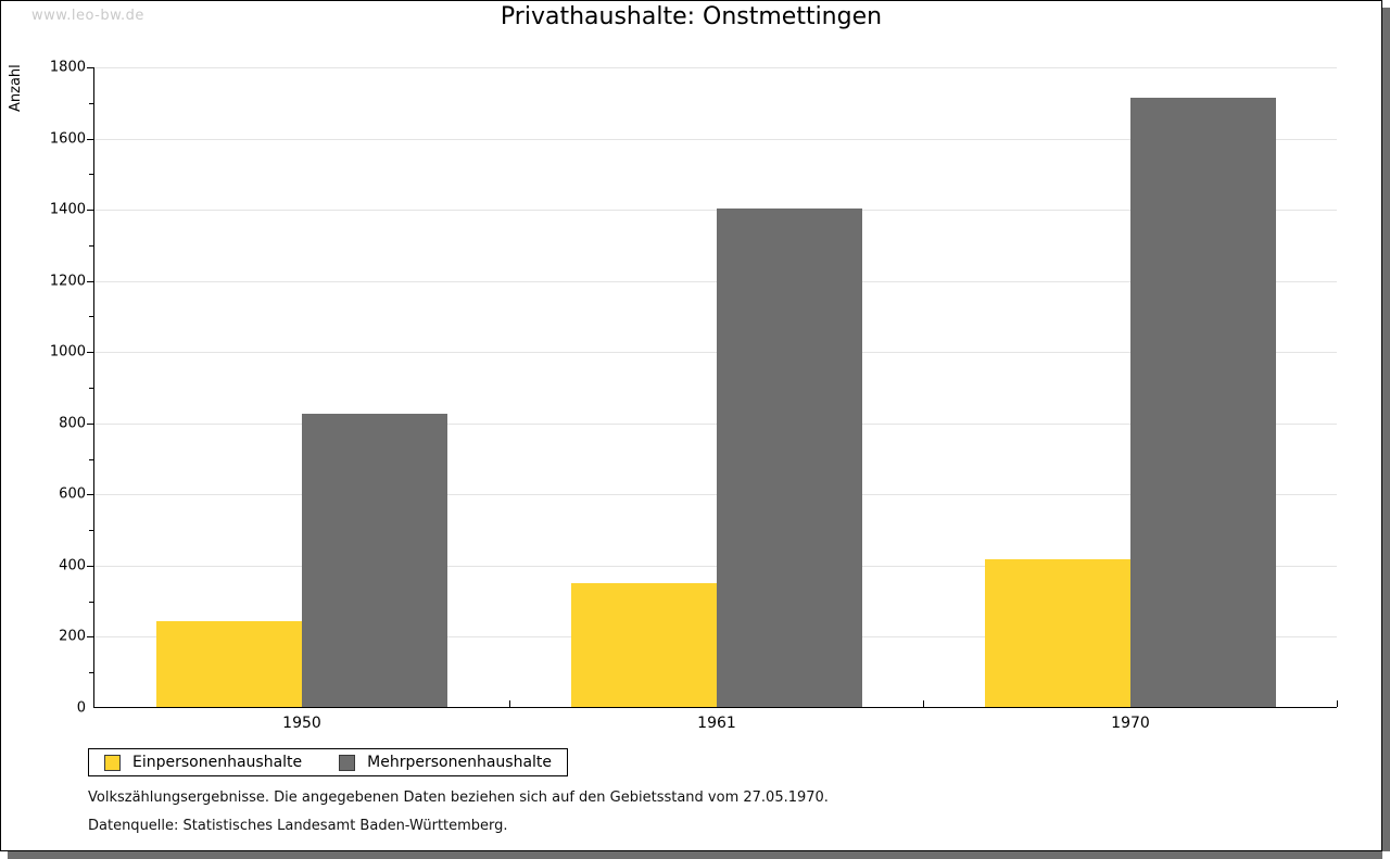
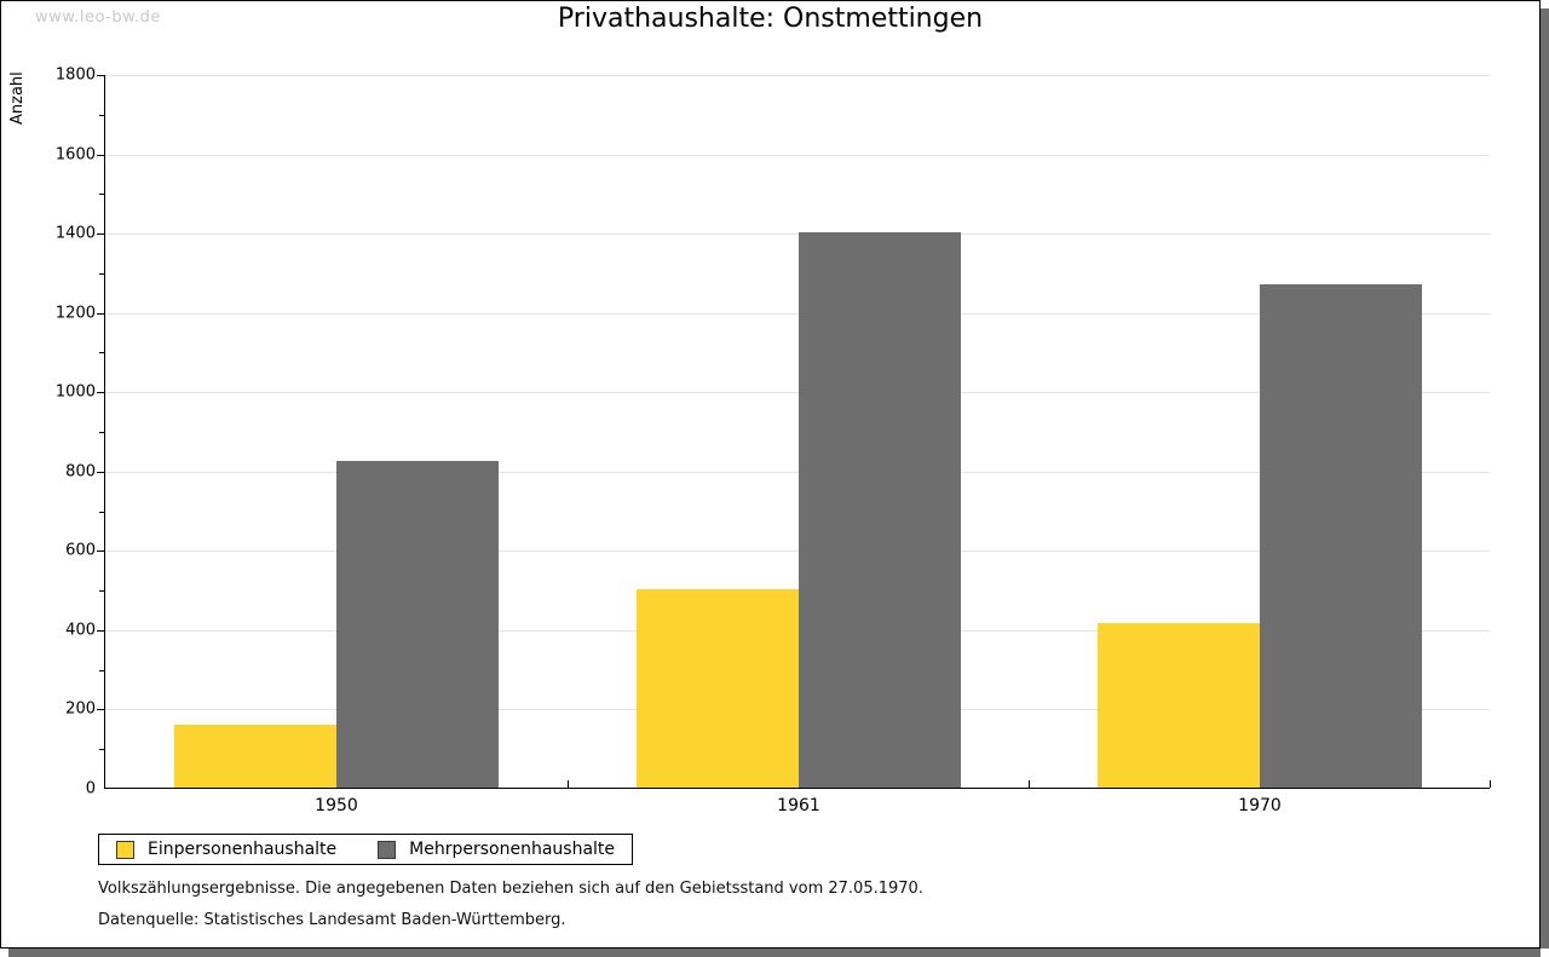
Einpersonenhaushalte/1950: 240 -> 160
Einpersonenhaushalte/1961: 350 -> 500
Mehrpersonenhaushalte/1970: 1710 -> 1270
